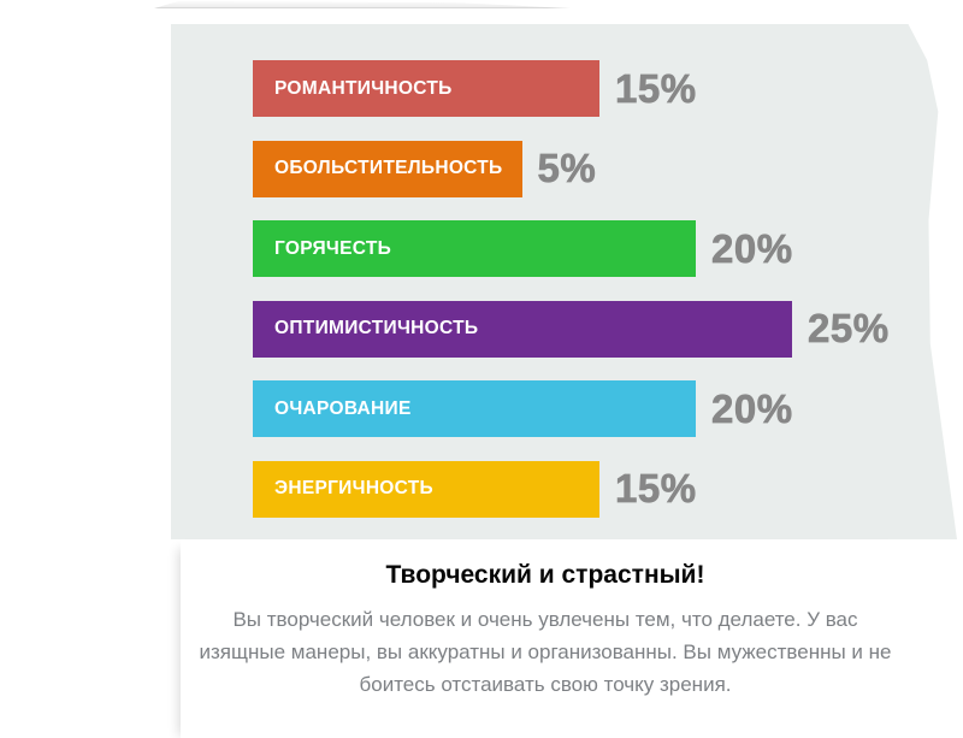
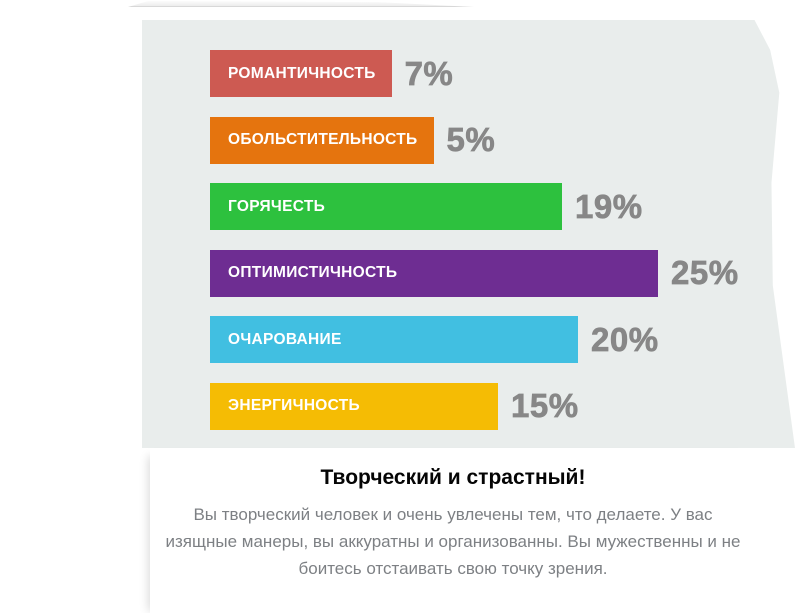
РОМАНТИЧНОСТЬ: 15% -> 7%
ГОРЯЧЕСТЬ: 20% -> 19%
